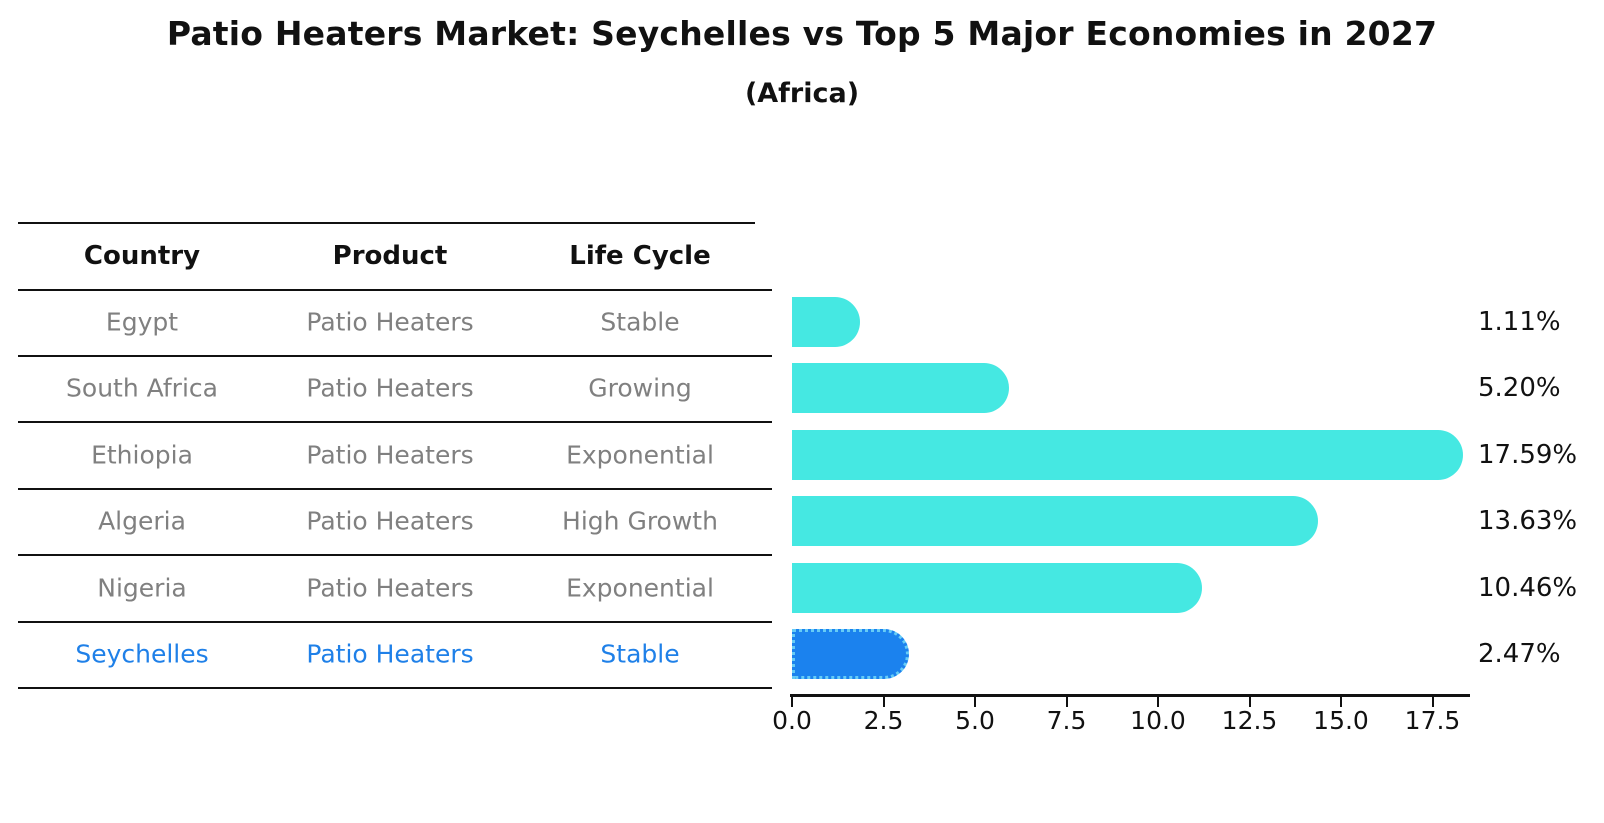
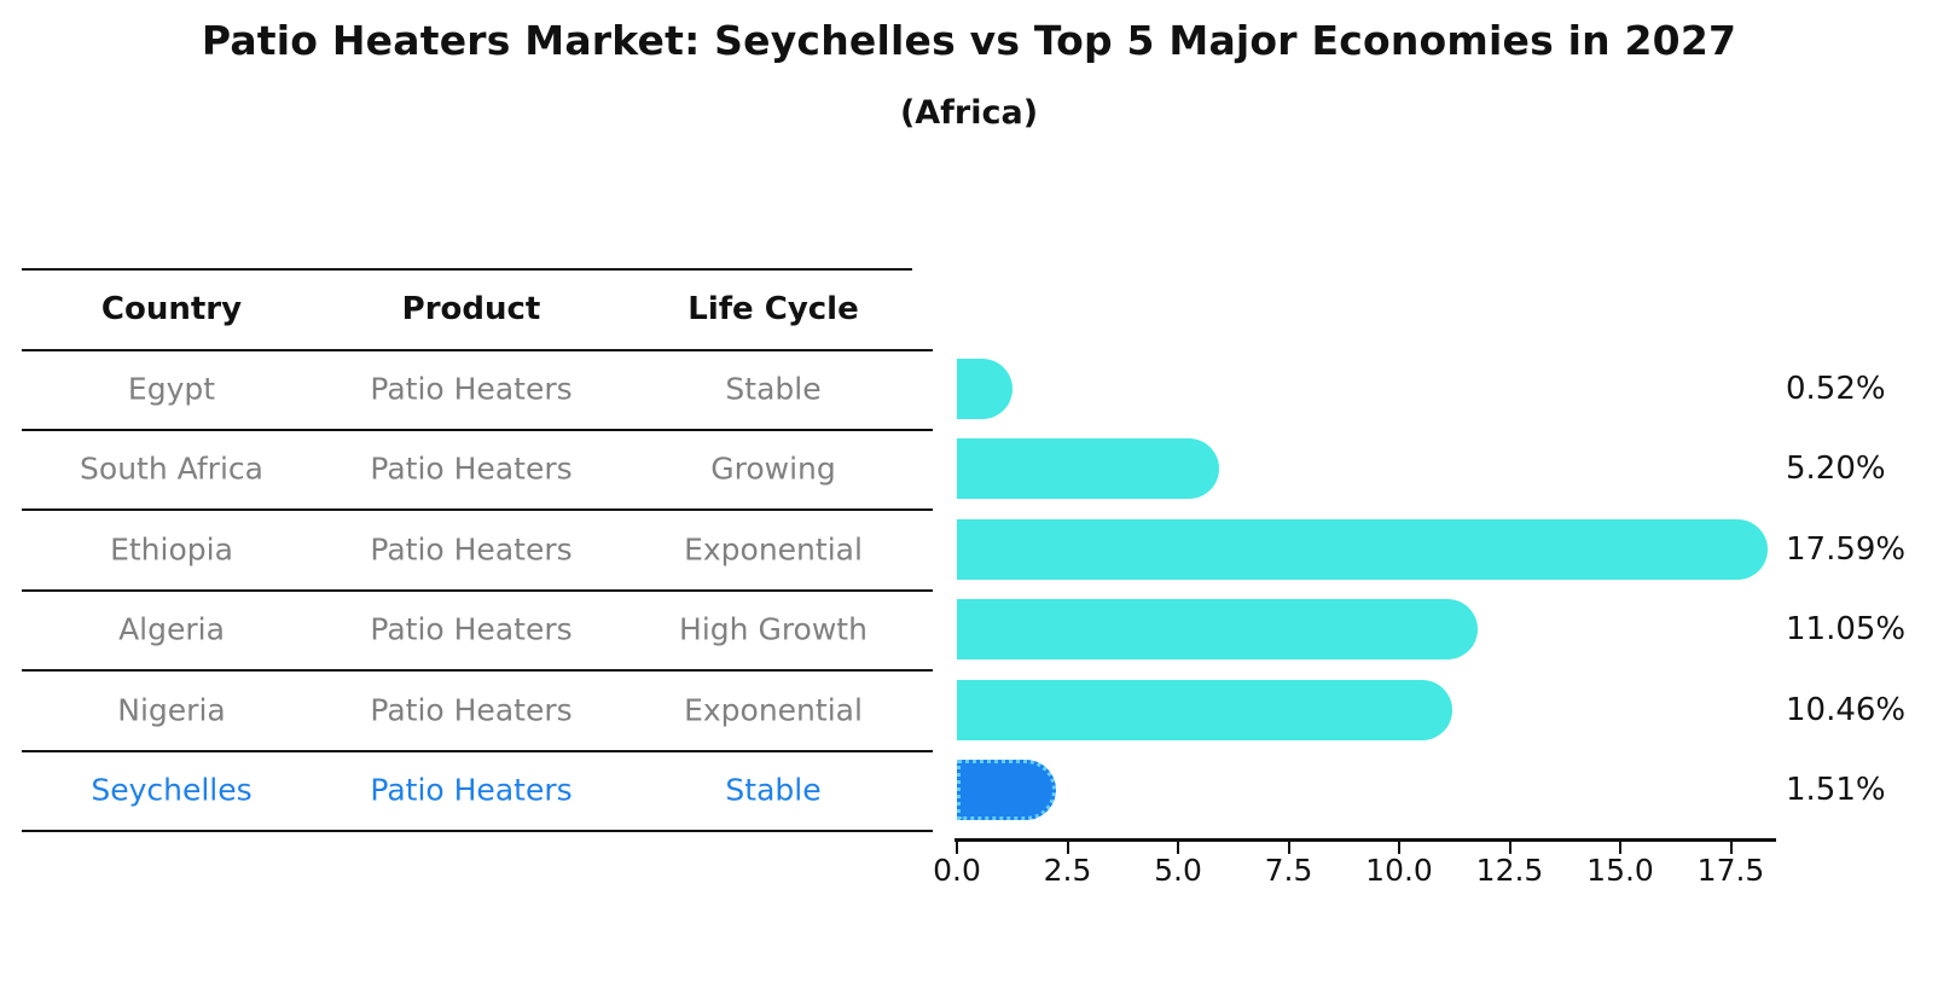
Egypt: 1.11% -> 0.52%
Algeria: 13.63% -> 11.05%
Seychelles: 2.47% -> 1.51%
